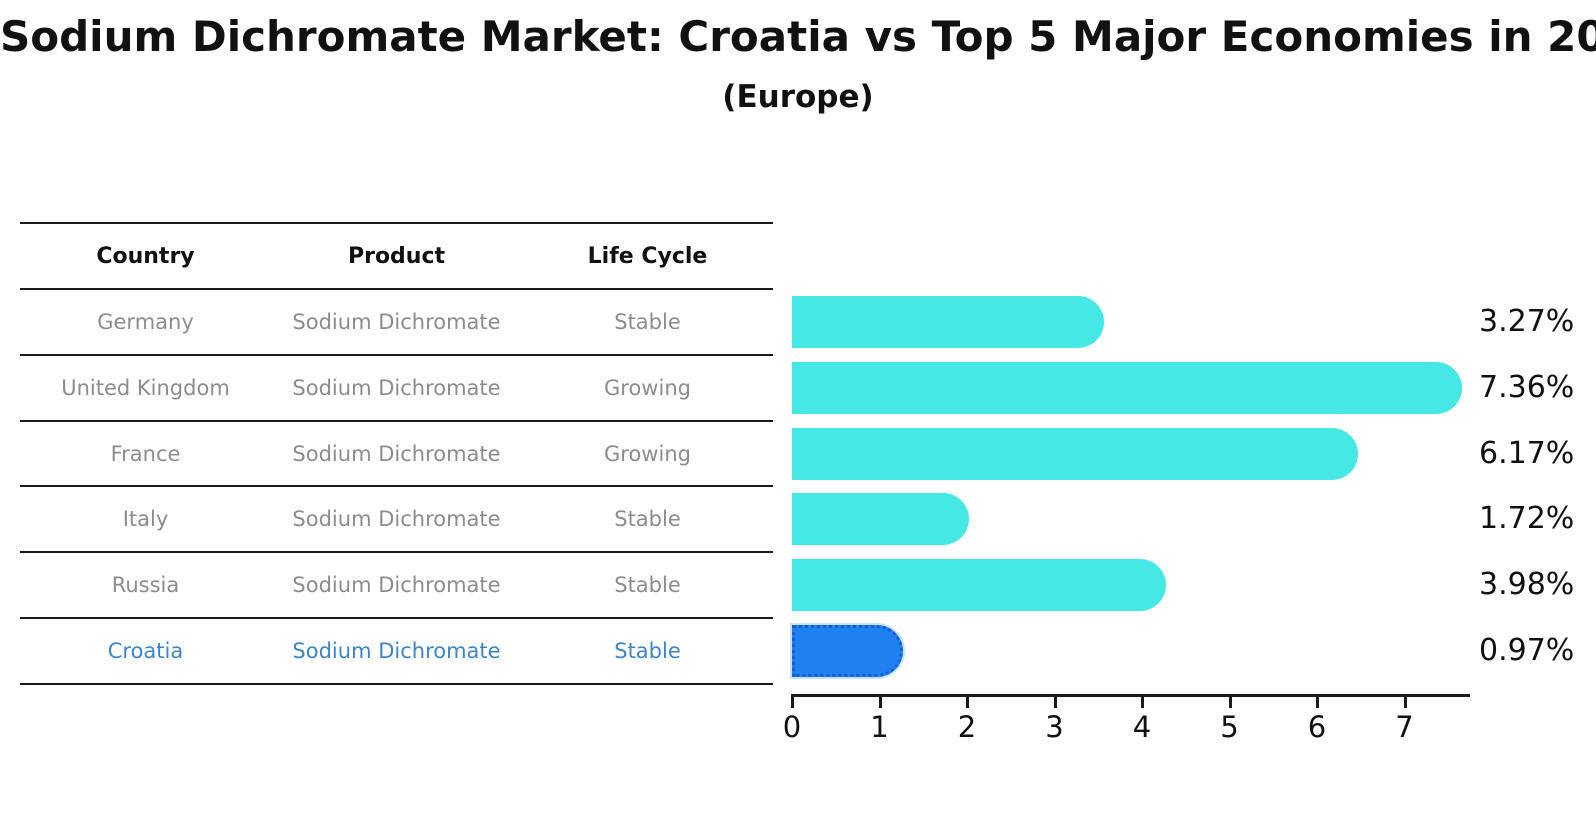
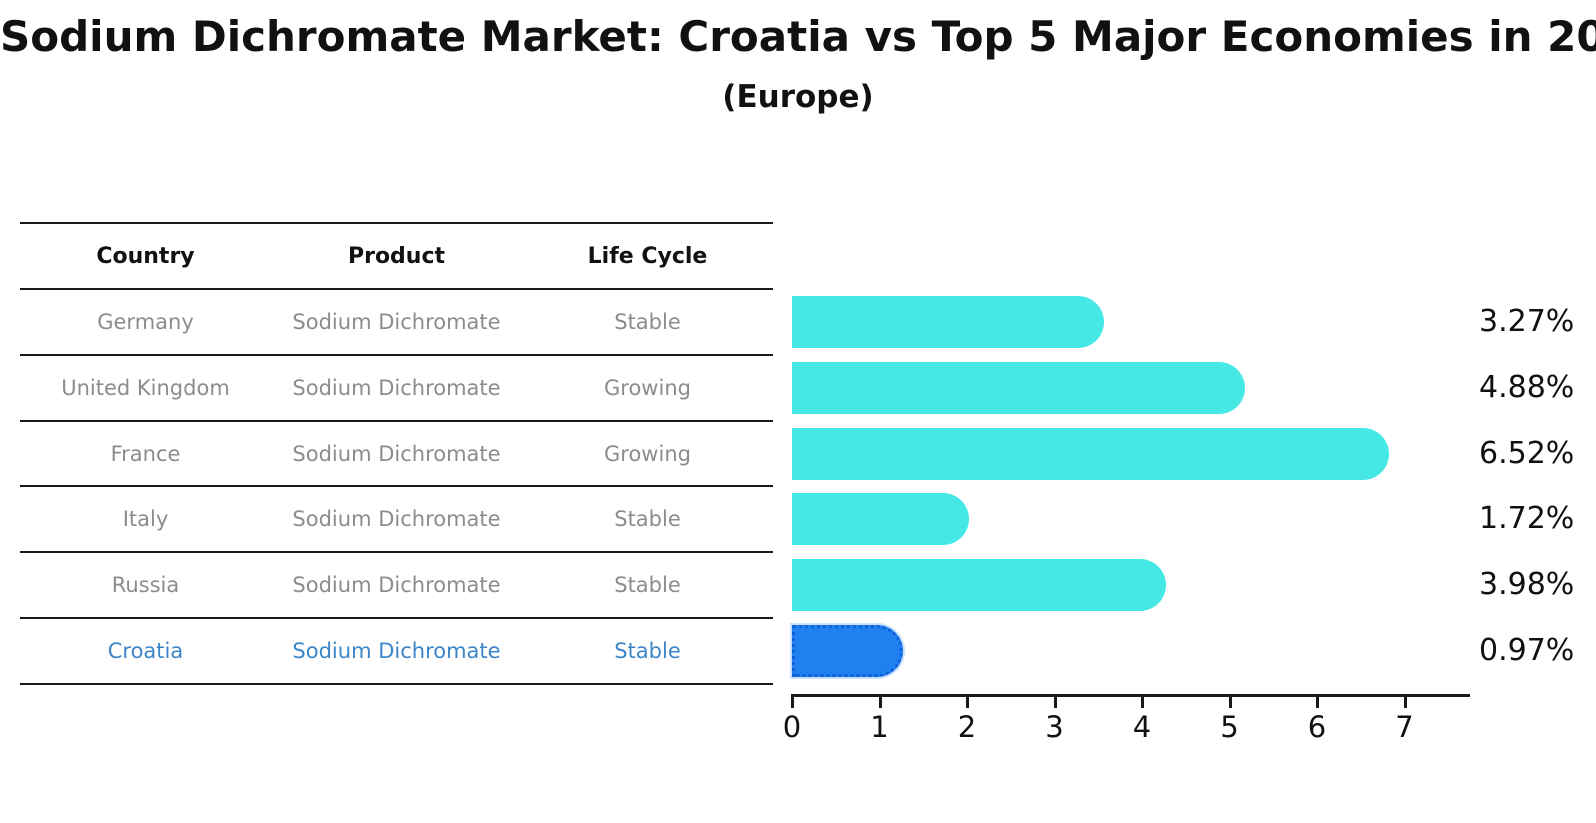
United Kingdom: 7.36% -> 4.88%
France: 6.17% -> 6.52%
